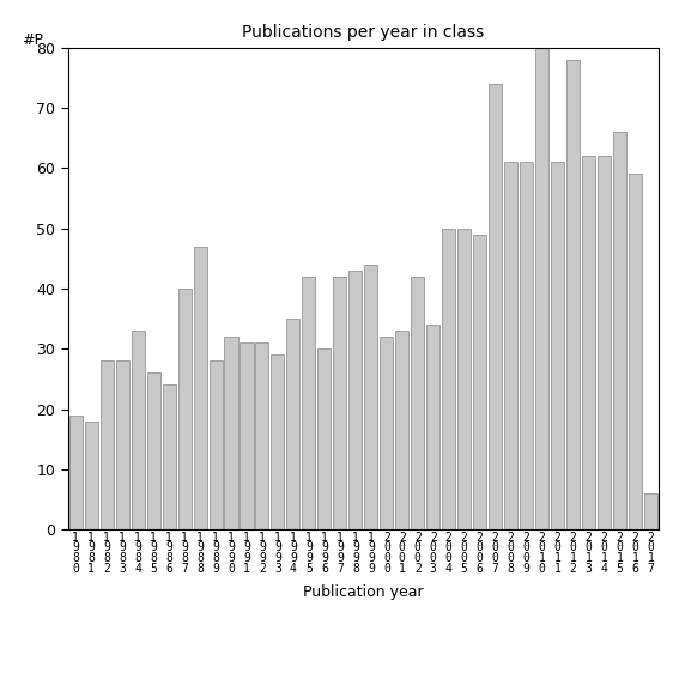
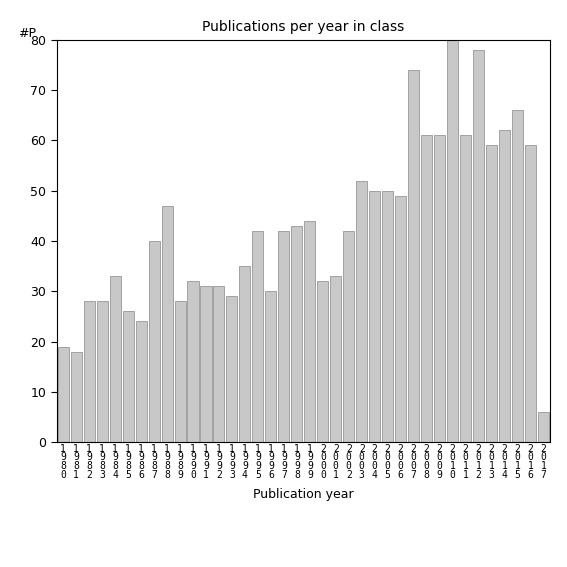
2 0 0 3: 34 -> 52
2 0 1 3: 62 -> 59
